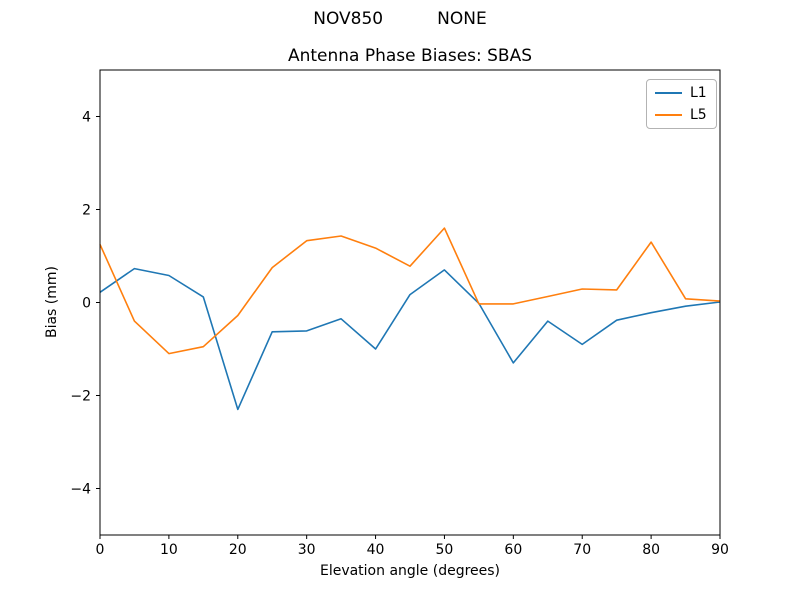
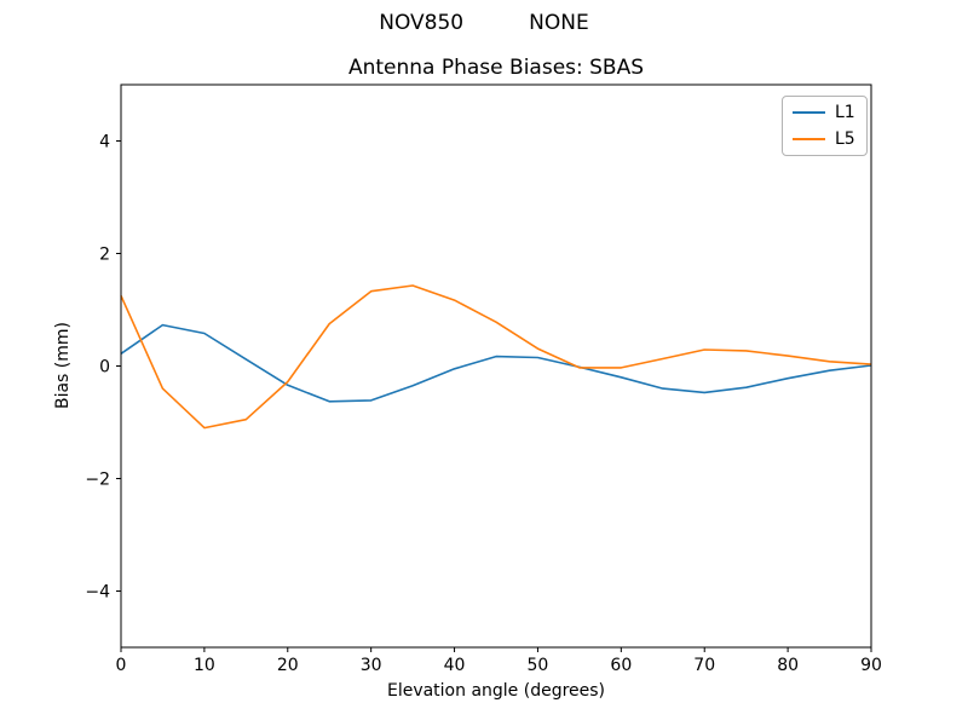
L1/20: -2.3 -> -0.3
L1/40: -1.0 -> -0.1
L1/50: 0.7 -> 0.1
L5/50: 1.6 -> 0.3
L1/60: -1.3 -> -0.2
L1/70: -0.9 -> -0.5
L5/80: 1.3 -> 0.2
